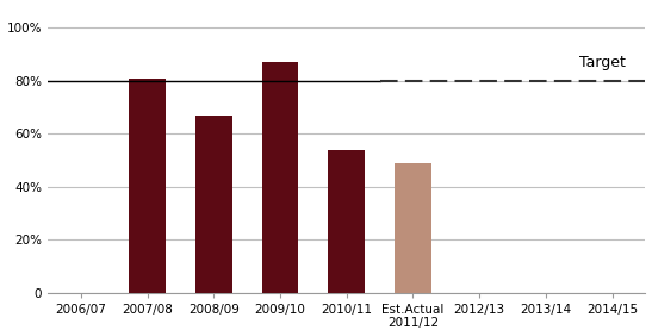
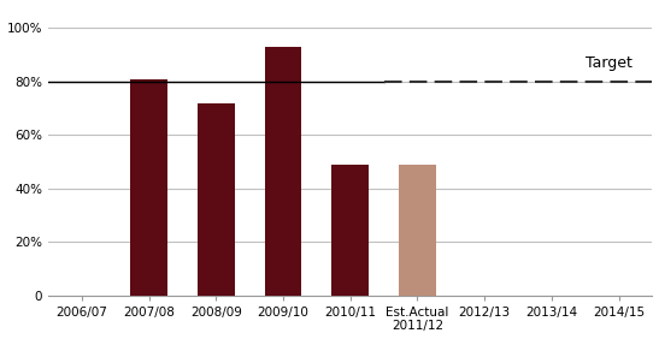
2008/09: 67% -> 72%
2009/10: 87% -> 93%
2010/11: 54% -> 49%
